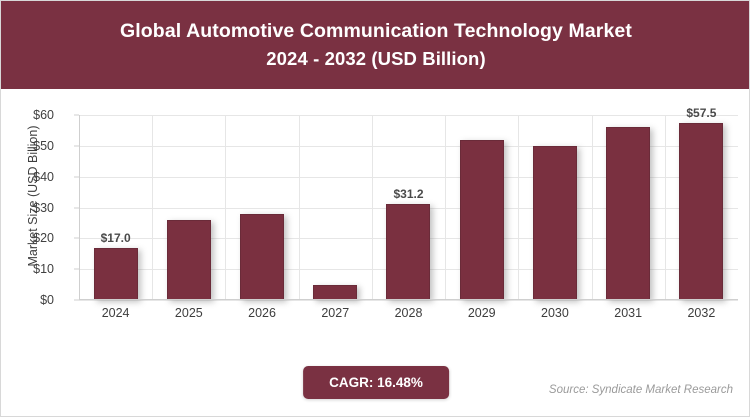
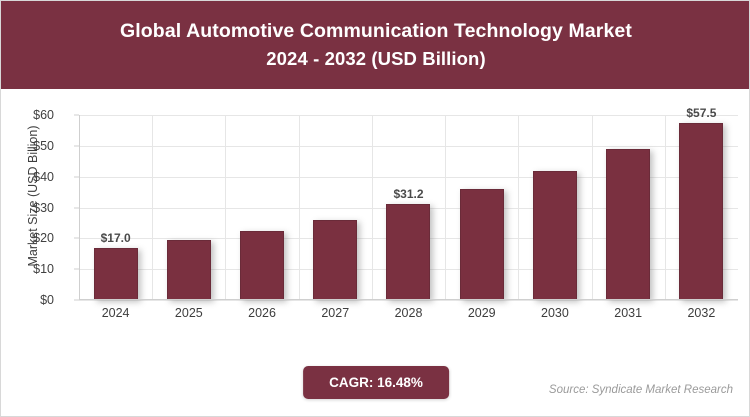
2025: $26 -> $20
2026: $28 -> $22
2027: $5 -> $26
2029: $52 -> $36
2030: $50 -> $42
2031: $56 -> $49
